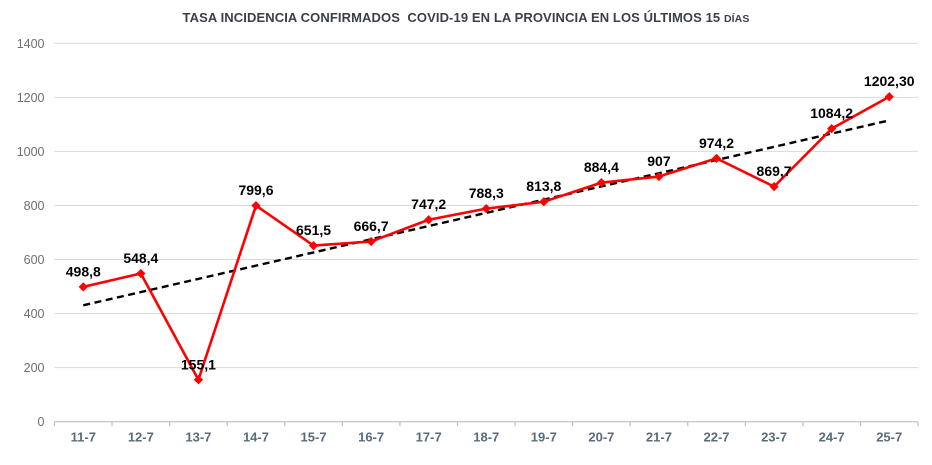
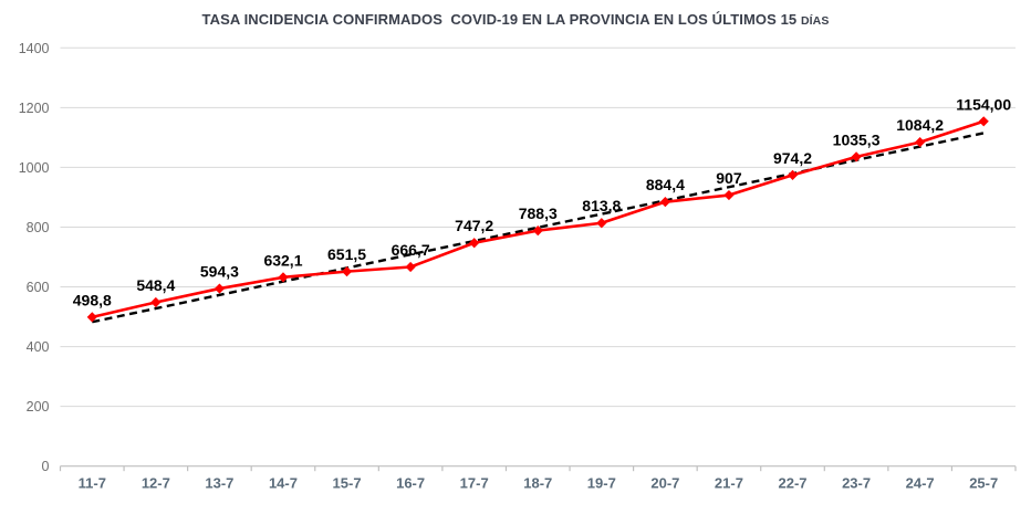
13-7: 155,1 -> 594,3
14-7: 799,6 -> 632,1
23-7: 869,7 -> 1035,3
25-7: 1202,30 -> 1154,00
